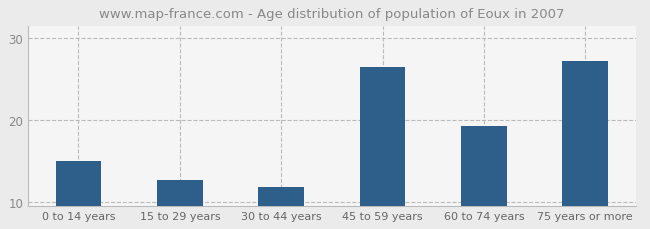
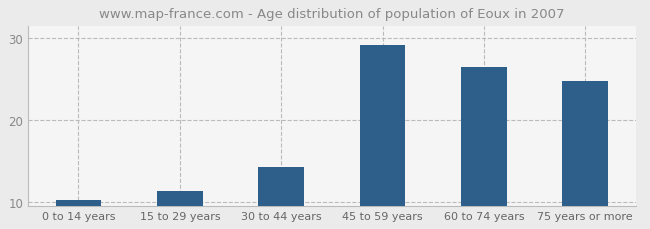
0 to 14 years: 15.0 -> 10.2
15 to 29 years: 12.6 -> 11.3
30 to 44 years: 11.8 -> 14.3
45 to 59 years: 26.4 -> 29.1
60 to 74 years: 19.2 -> 26.4
75 years or more: 27.2 -> 24.7
